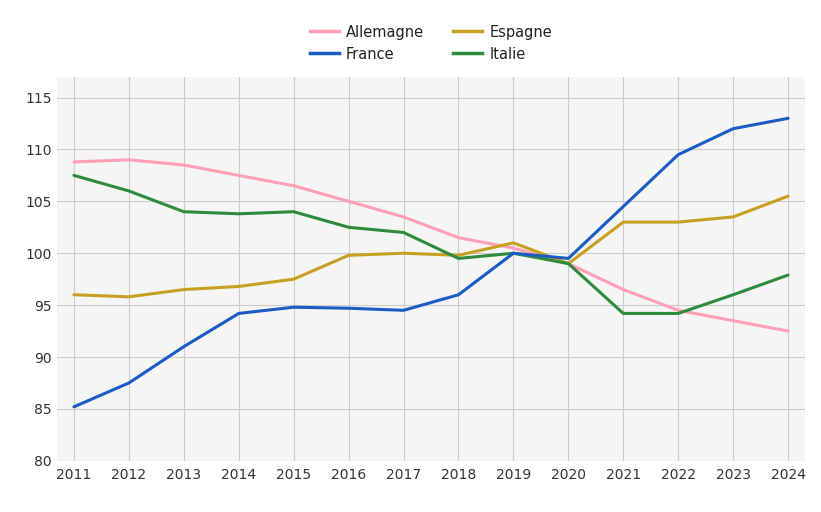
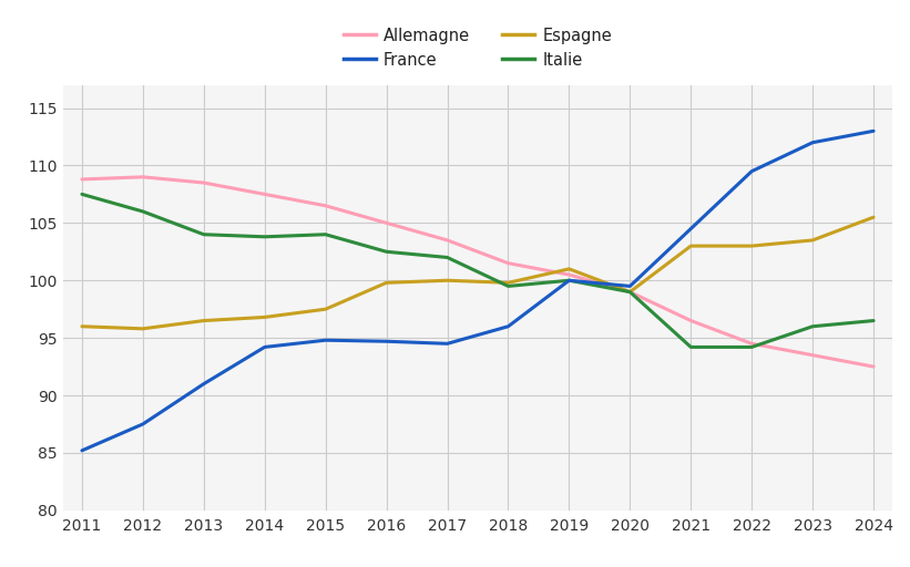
Italie/2024: 97.9 -> 96.5
